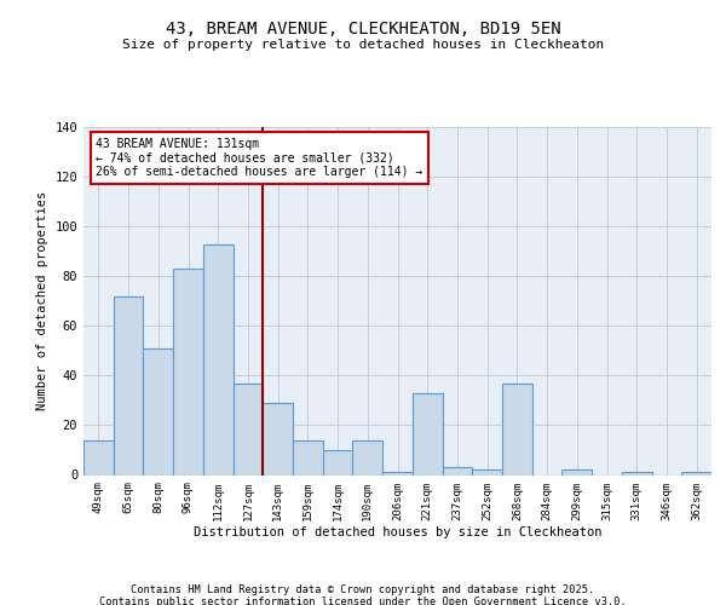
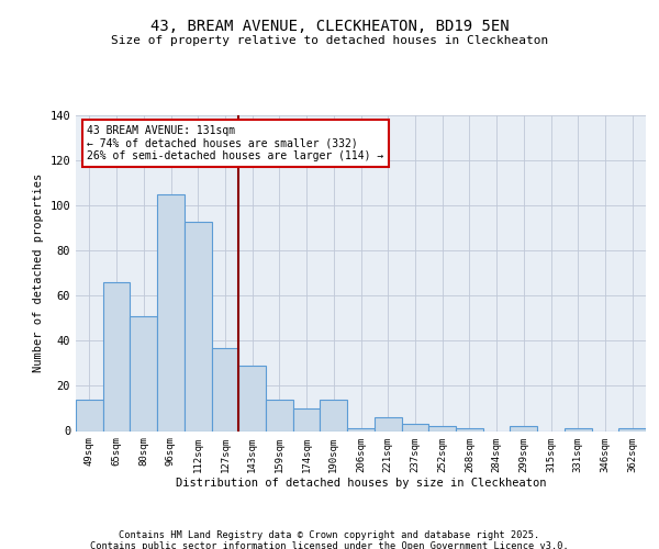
65sqm: 72 -> 66
96sqm: 83 -> 105
221sqm: 33 -> 6
268sqm: 37 -> 1
